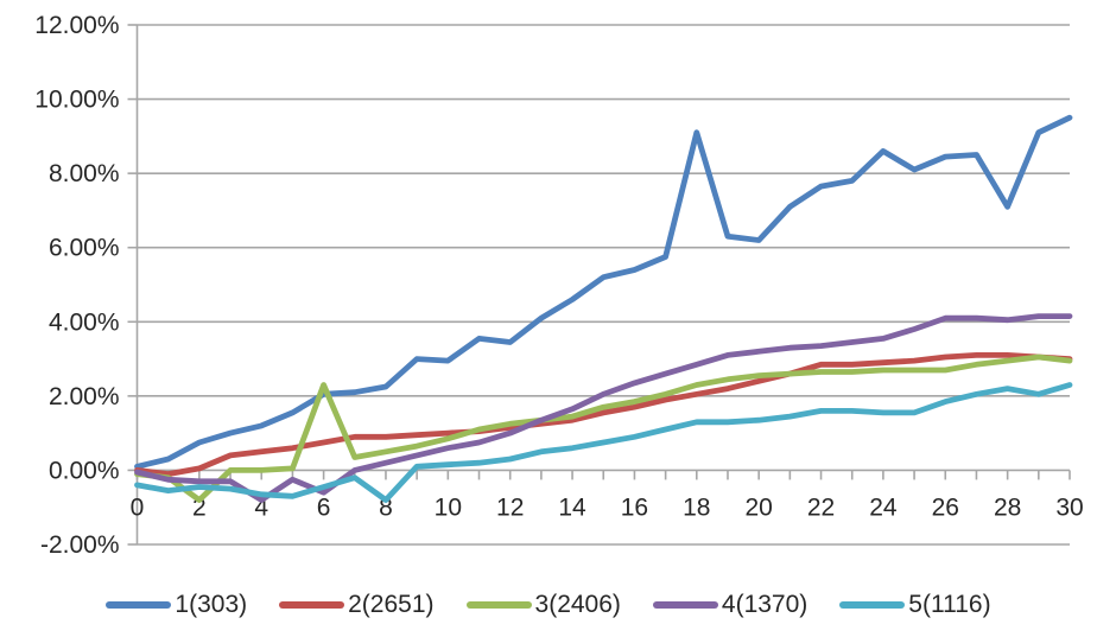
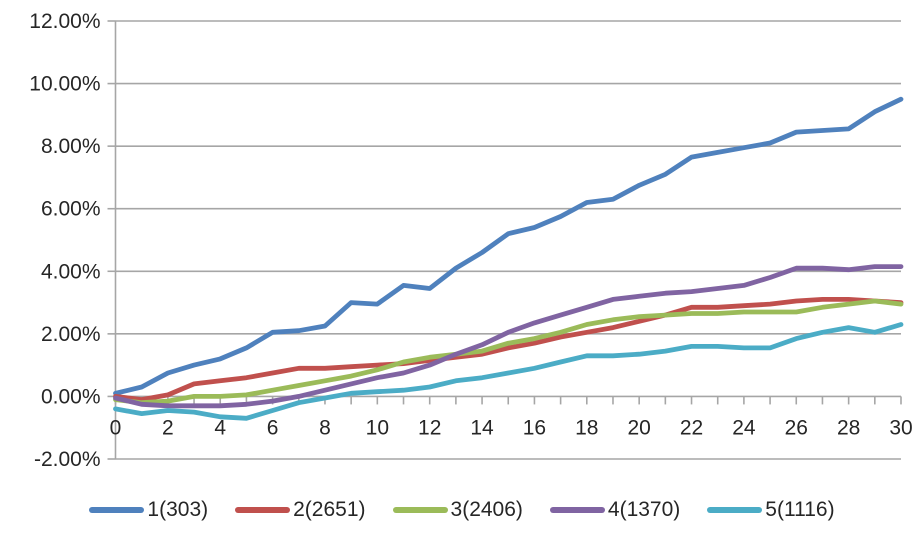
3(2406)/2: -0.8% -> -0.1%
4(1370)/4: -0.8% -> -0.3%
3(2406)/6: 2.3% -> 0.2%
4(1370)/6: -0.6% -> -0.1%
5(1116)/8: -0.8% -> -0.1%
1(303)/18: 9.1% -> 6.2%
1(303)/20: 6.2% -> 6.8%
1(303)/24: 8.6% -> 8.0%
1(303)/28: 7.1% -> 8.6%
